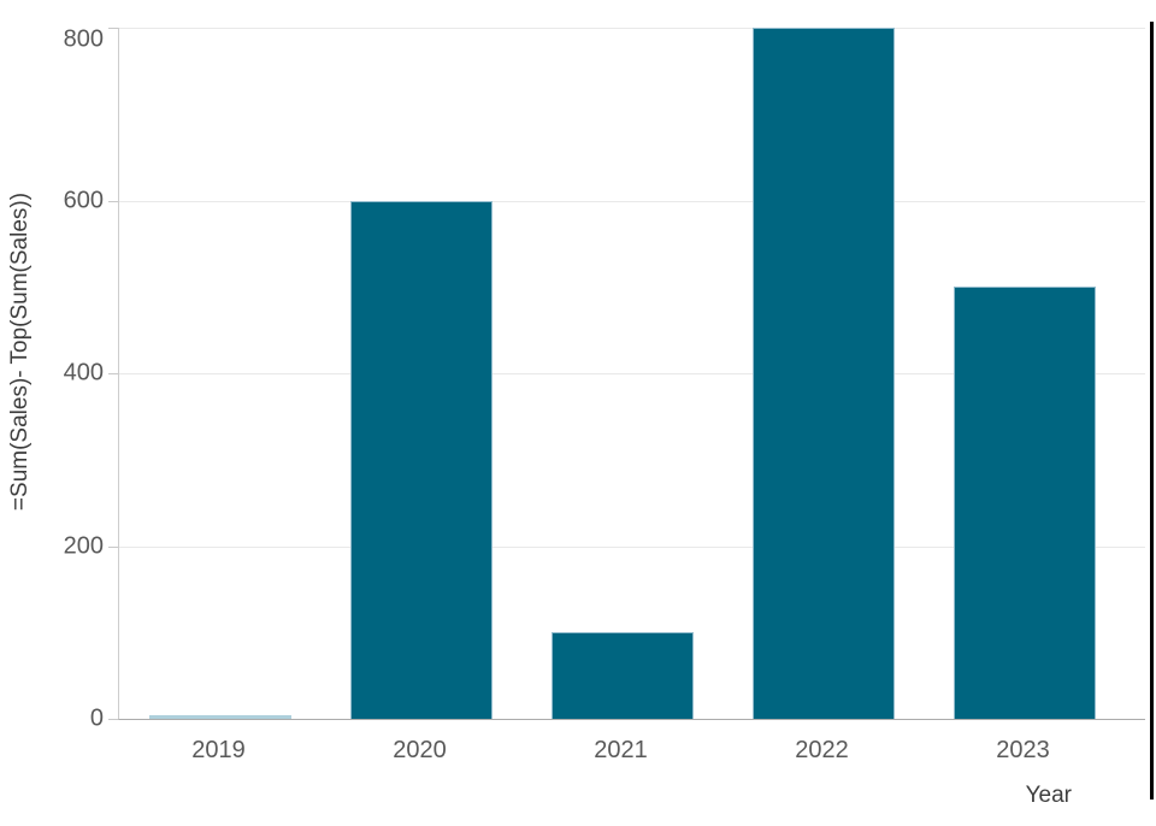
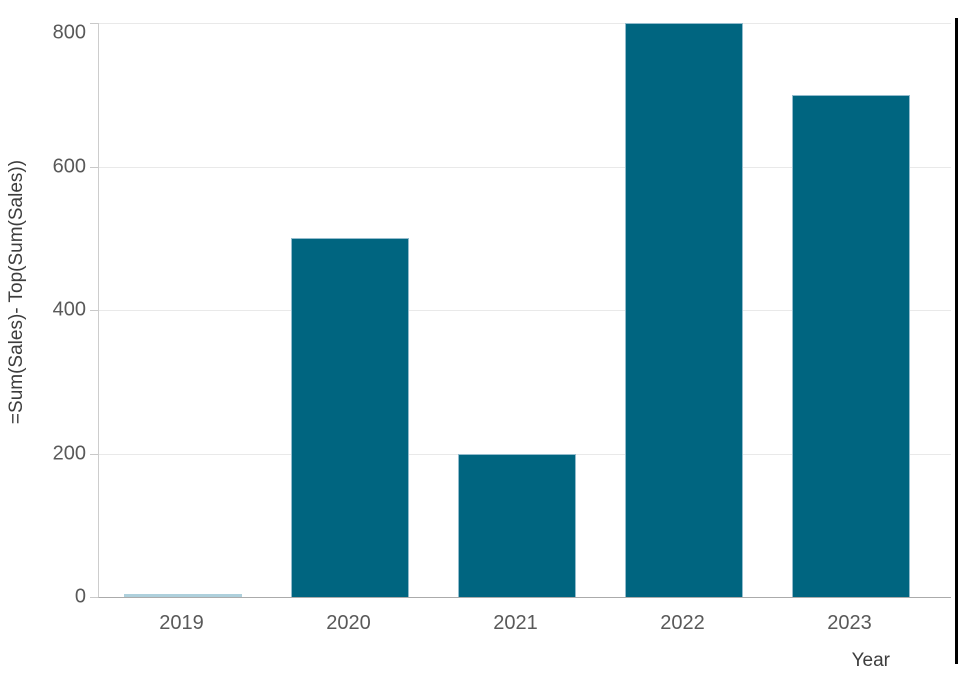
2020: 600 -> 500
2021: 100 -> 200
2023: 500 -> 700
